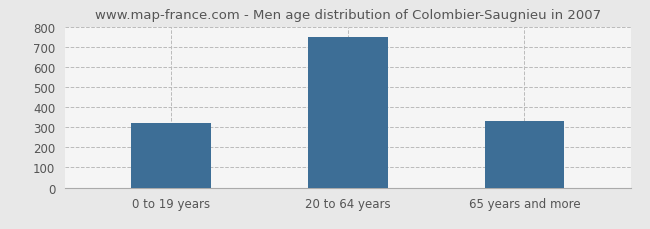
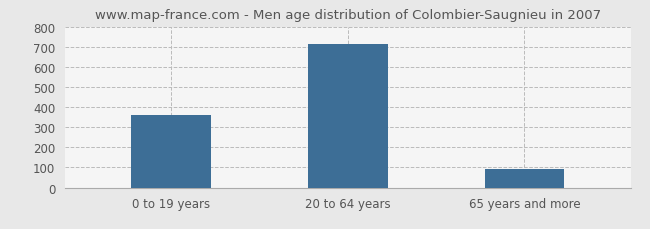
0 to 19 years: 320 -> 360
20 to 64 years: 750 -> 713
65 years and more: 330 -> 93
